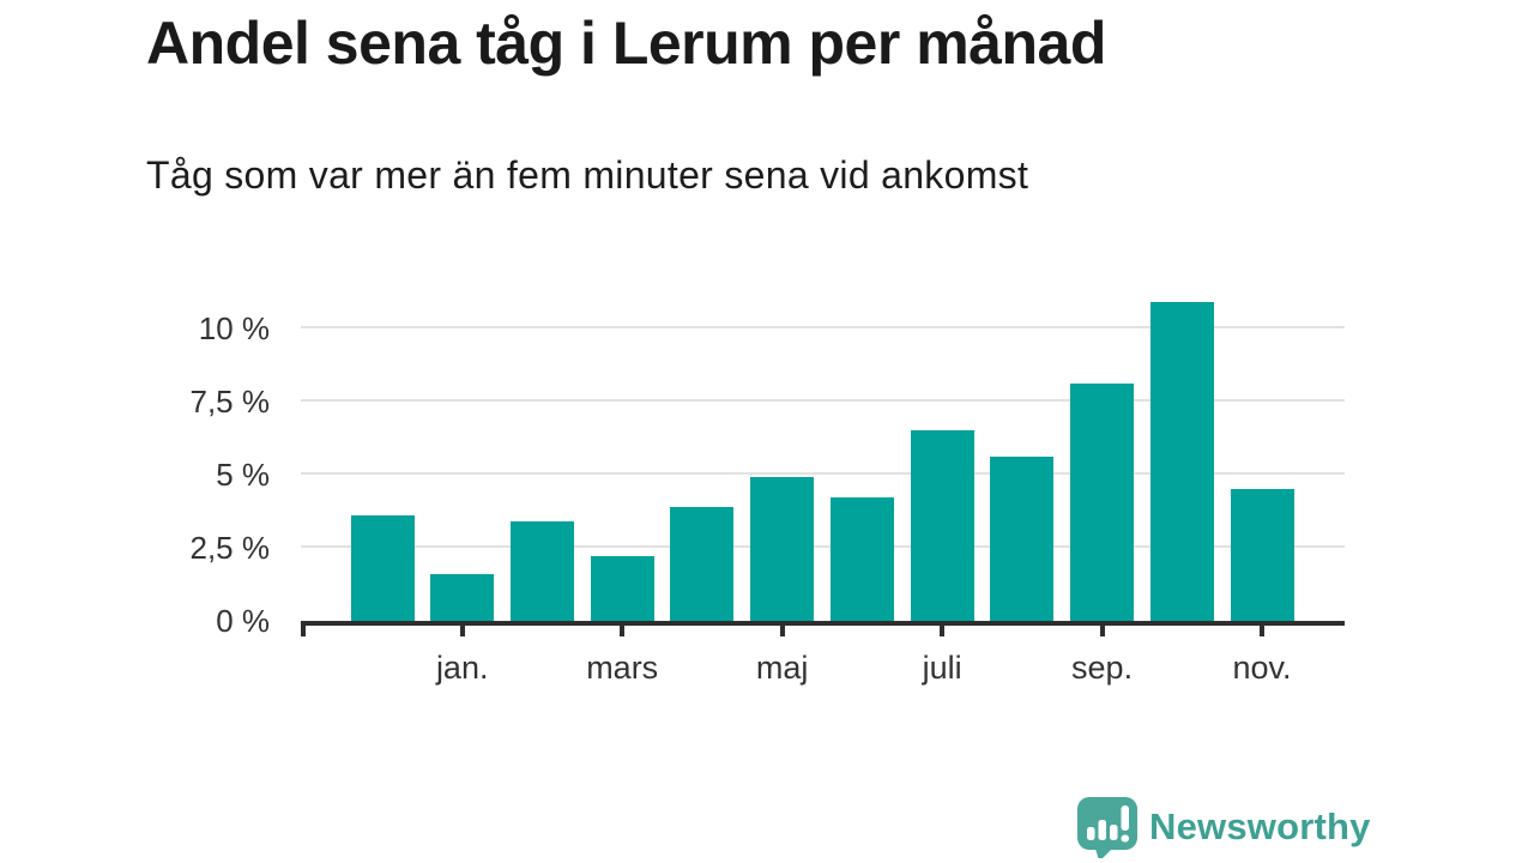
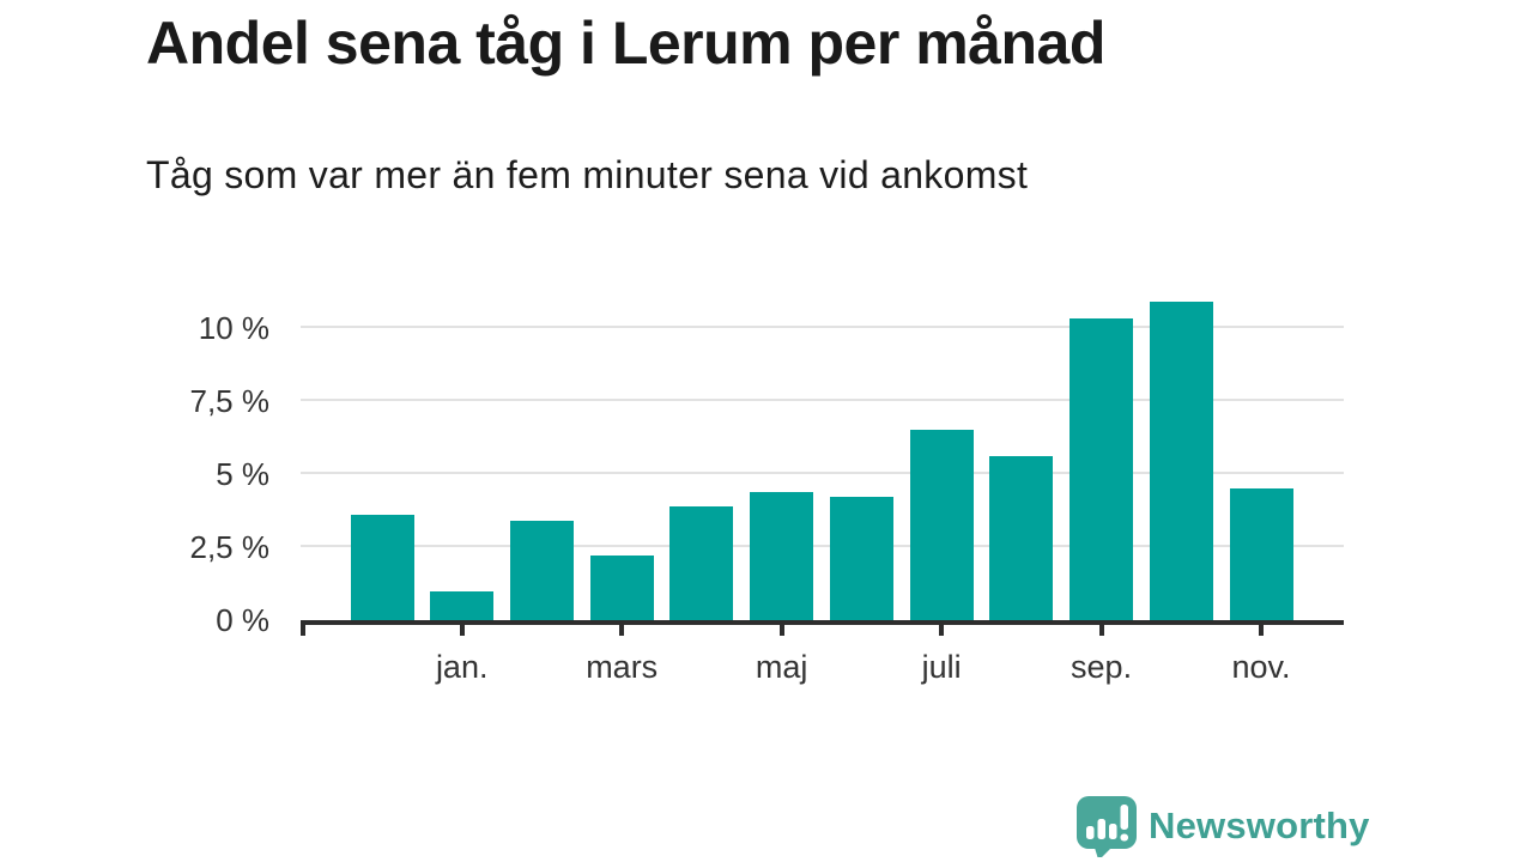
jan.: 1.6% -> 1.0%
maj: 4.9% -> 4.4%
sep.: 8.1% -> 10.3%
